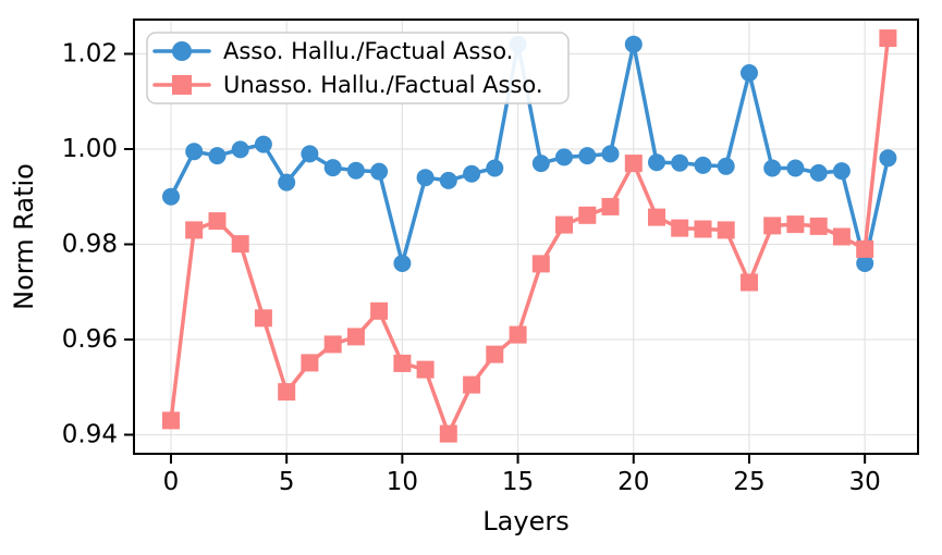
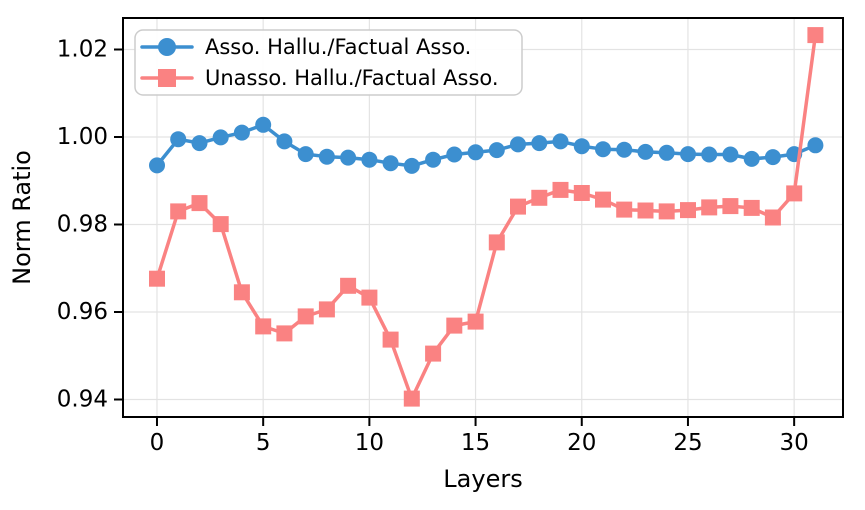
Asso. Hallu./Factual Asso./0: 0.990 -> 0.994
Unasso. Hallu./Factual Asso./0: 0.943 -> 0.968
Asso. Hallu./Factual Asso./5: 0.993 -> 1.003
Unasso. Hallu./Factual Asso./5: 0.949 -> 0.957
Asso. Hallu./Factual Asso./10: 0.976 -> 0.995
Unasso. Hallu./Factual Asso./10: 0.955 -> 0.963
Asso. Hallu./Factual Asso./15: 1.022 -> 0.997
Unasso. Hallu./Factual Asso./15: 0.961 -> 0.958
Asso. Hallu./Factual Asso./20: 1.022 -> 0.998
Unasso. Hallu./Factual Asso./20: 0.997 -> 0.987
Asso. Hallu./Factual Asso./25: 1.016 -> 0.996
Unasso. Hallu./Factual Asso./25: 0.972 -> 0.983
Asso. Hallu./Factual Asso./30: 0.976 -> 0.996
Unasso. Hallu./Factual Asso./30: 0.979 -> 0.987
